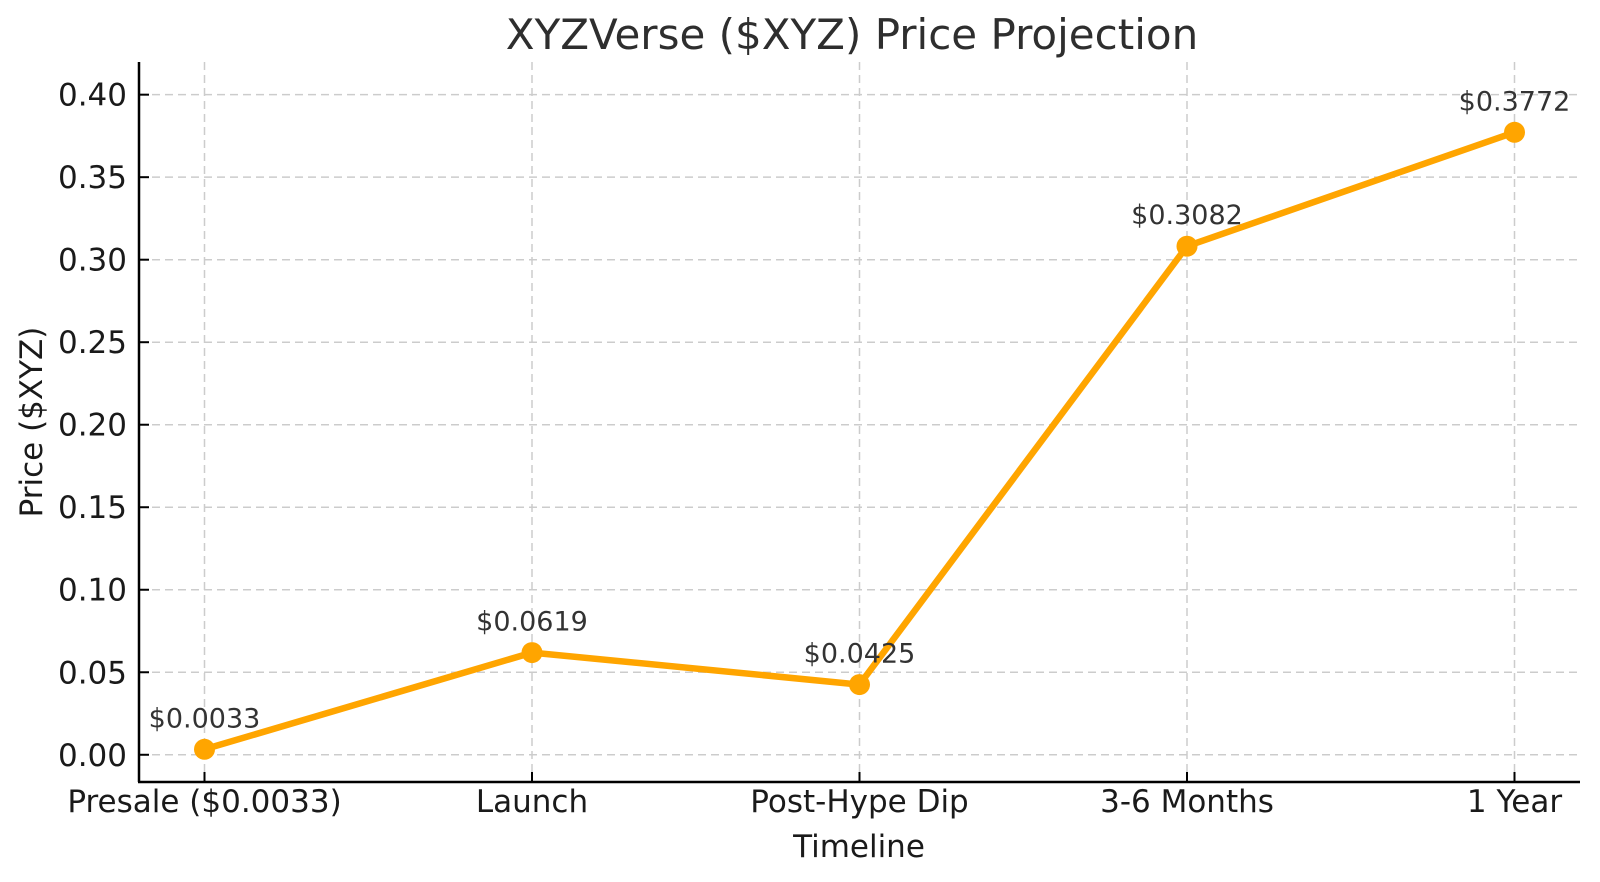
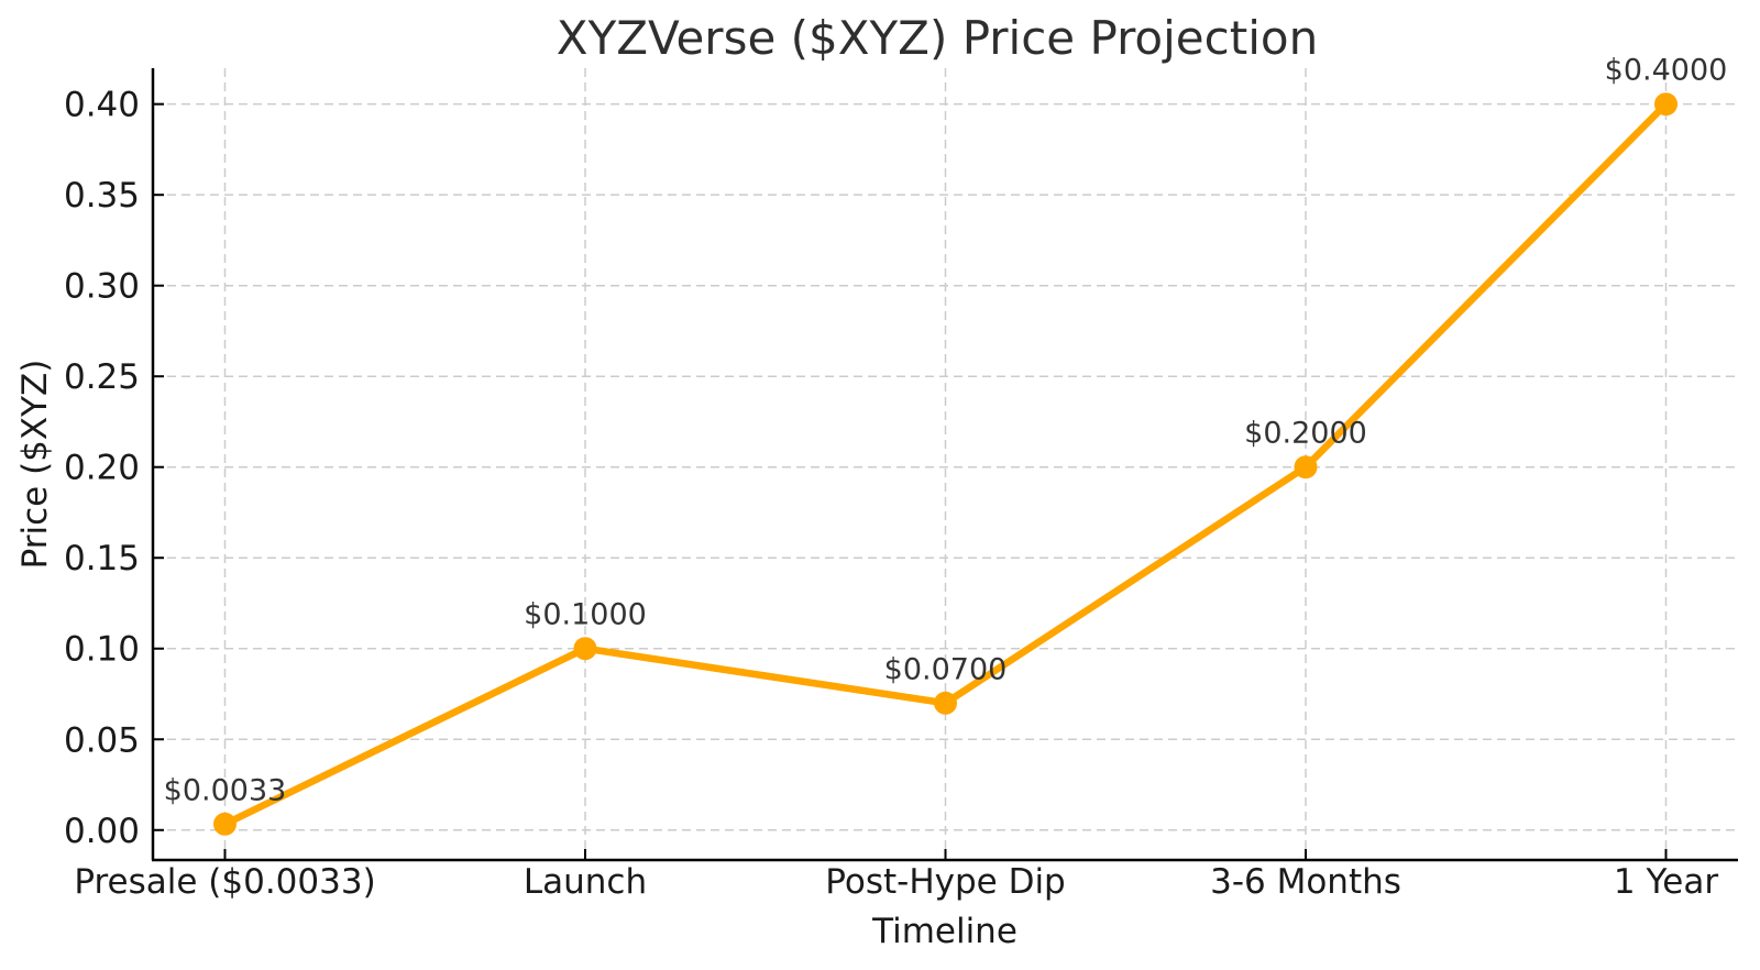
Launch: $0.0619 -> $0.1000
Post-Hype Dip: $0.0425 -> $0.0700
3-6 Months: $0.3082 -> $0.2000
1 Year: $0.3772 -> $0.4000
